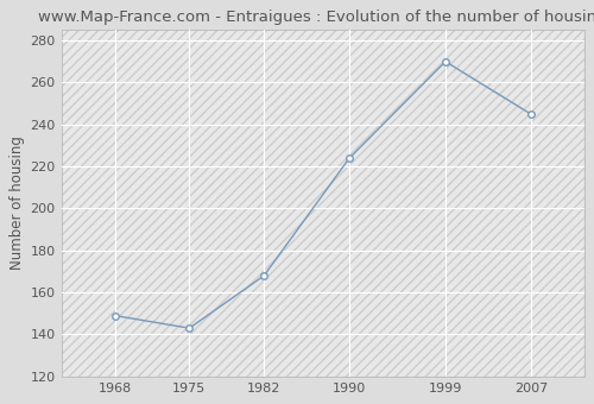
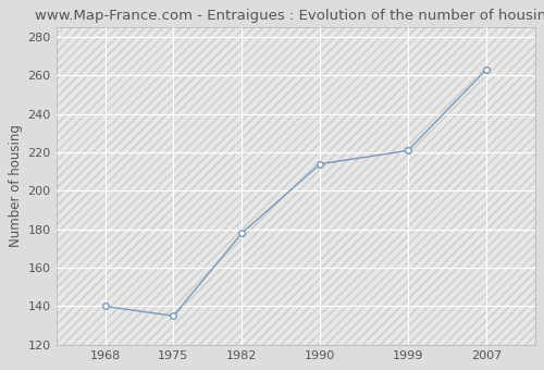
1968: 149 -> 140
1975: 143 -> 135
1982: 168 -> 178
1990: 224 -> 214
1999: 270 -> 221
2007: 245 -> 263
